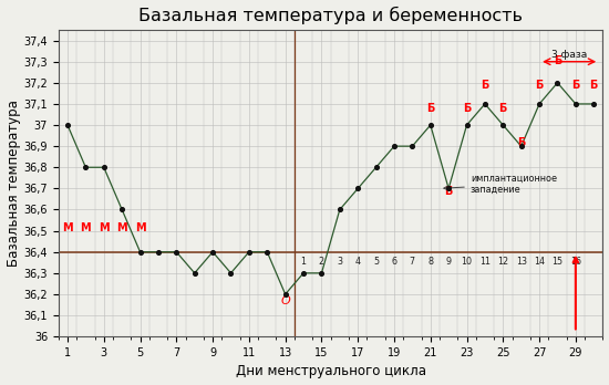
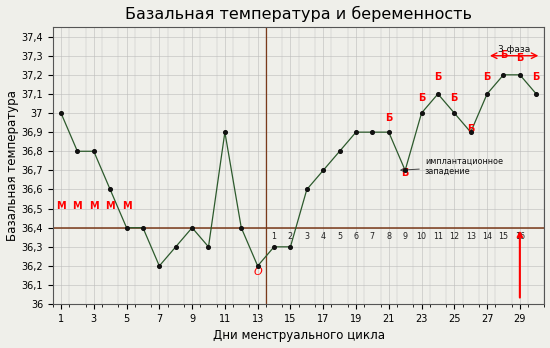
7: 36,4 -> 36,2
11: 36,4 -> 36,9
21: 37,0 -> 36,9
29: 37,1 -> 37,2
